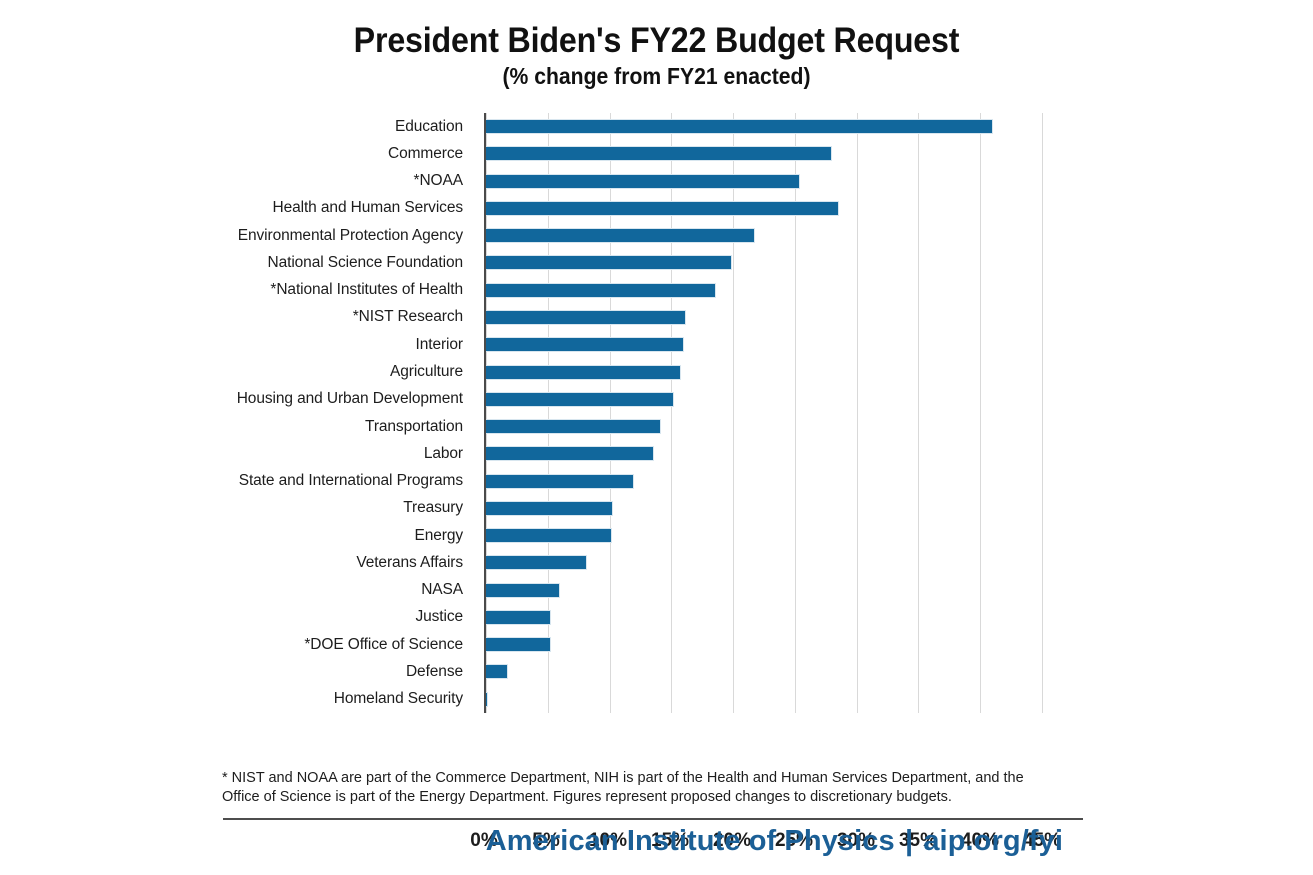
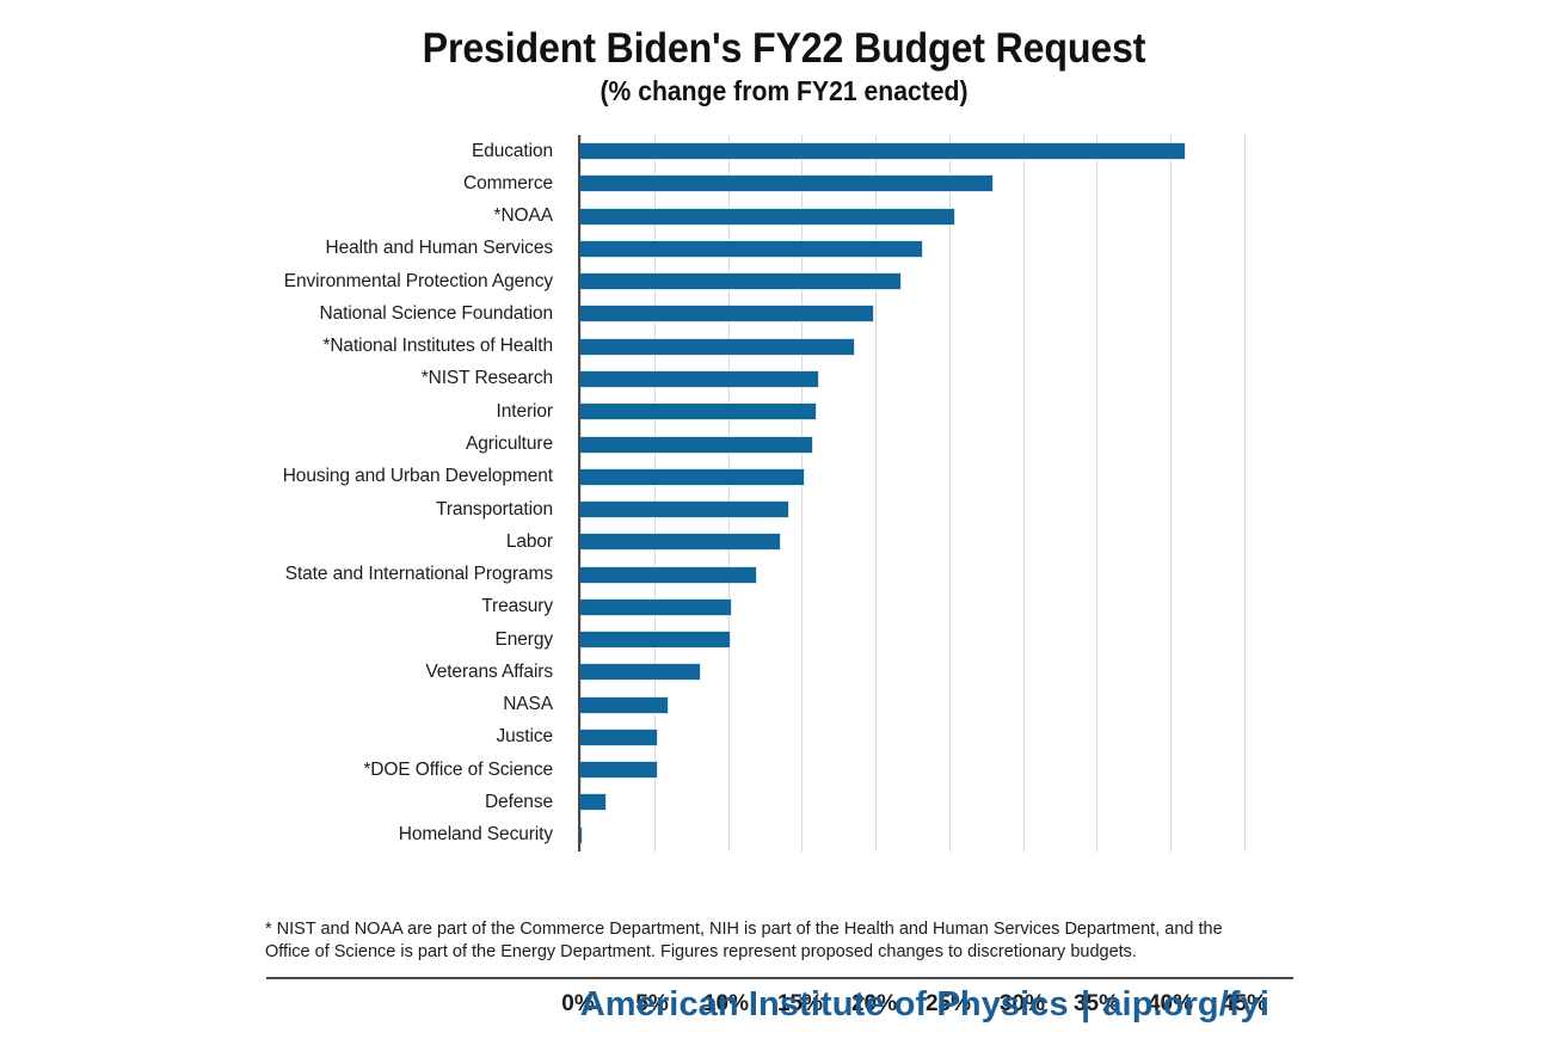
Health and Human Services: 28.6% -> 23.2%
